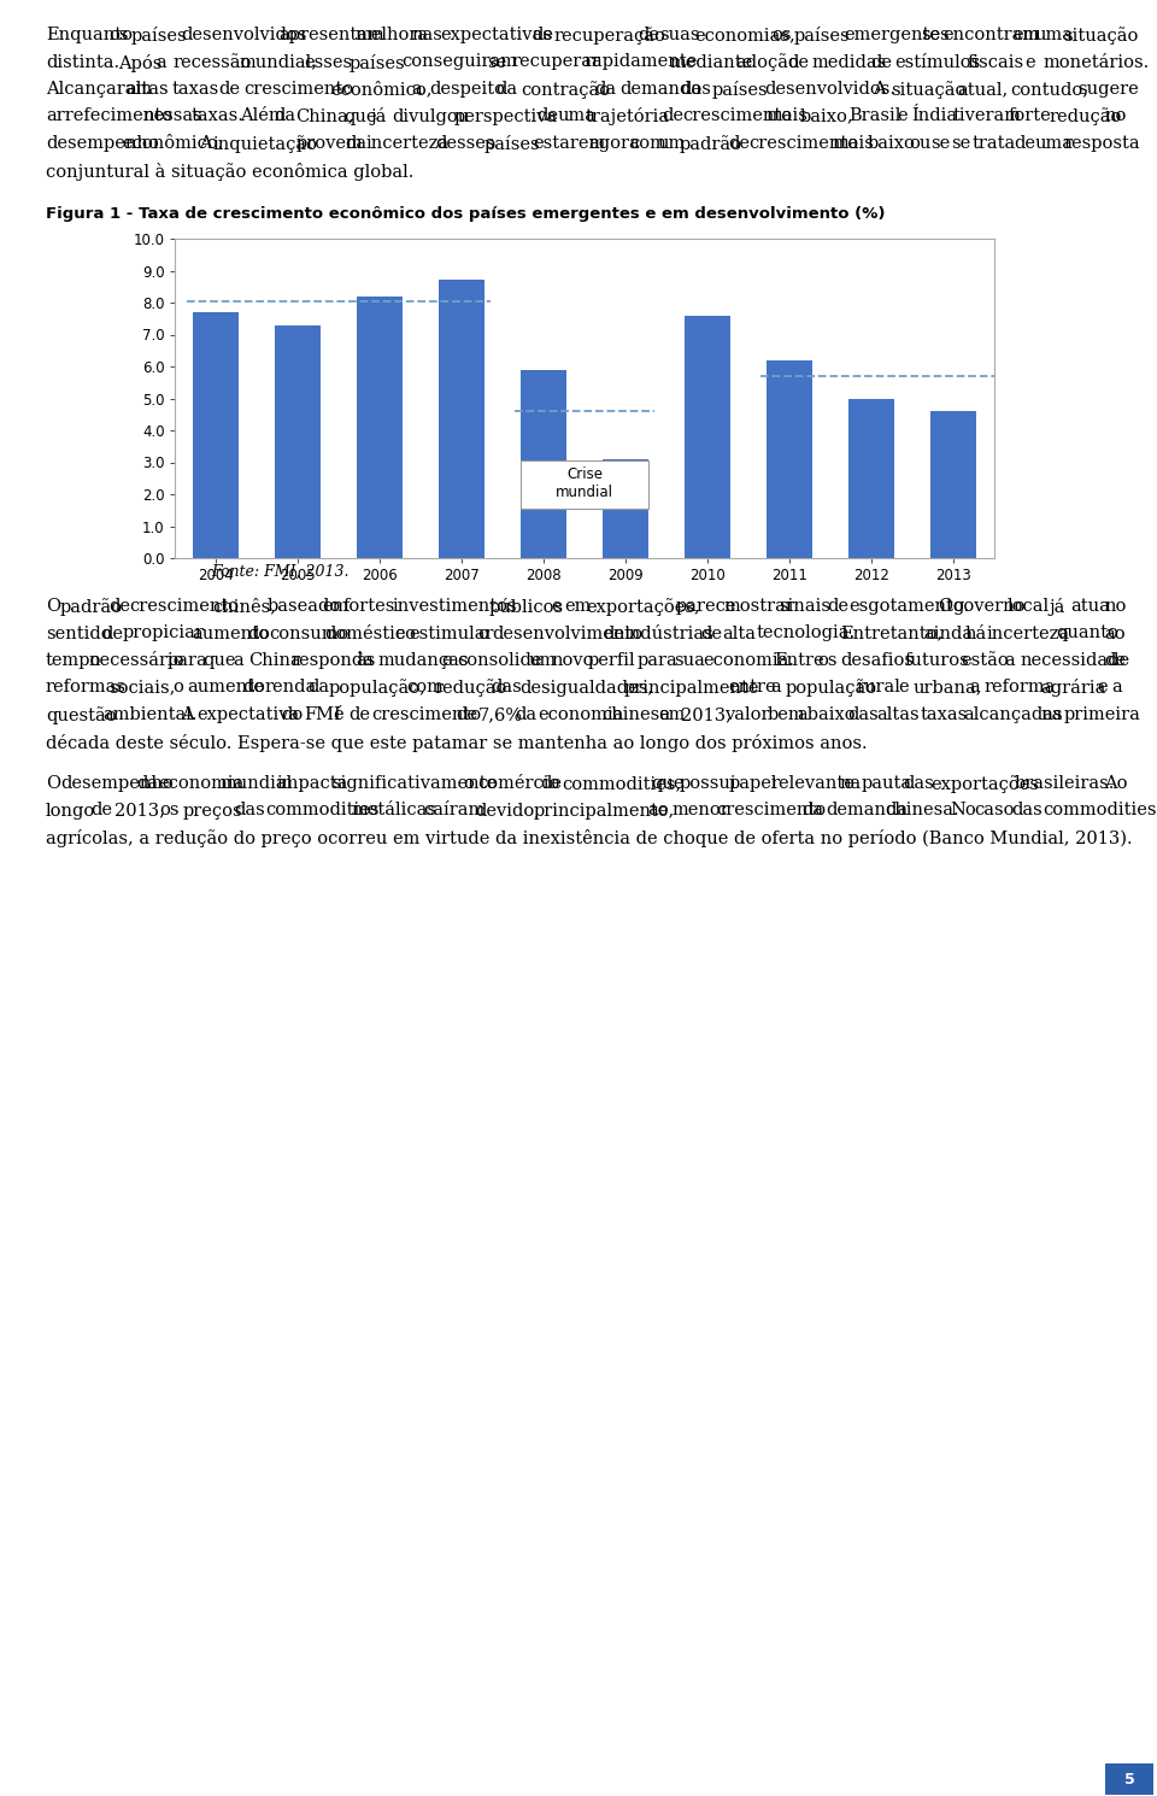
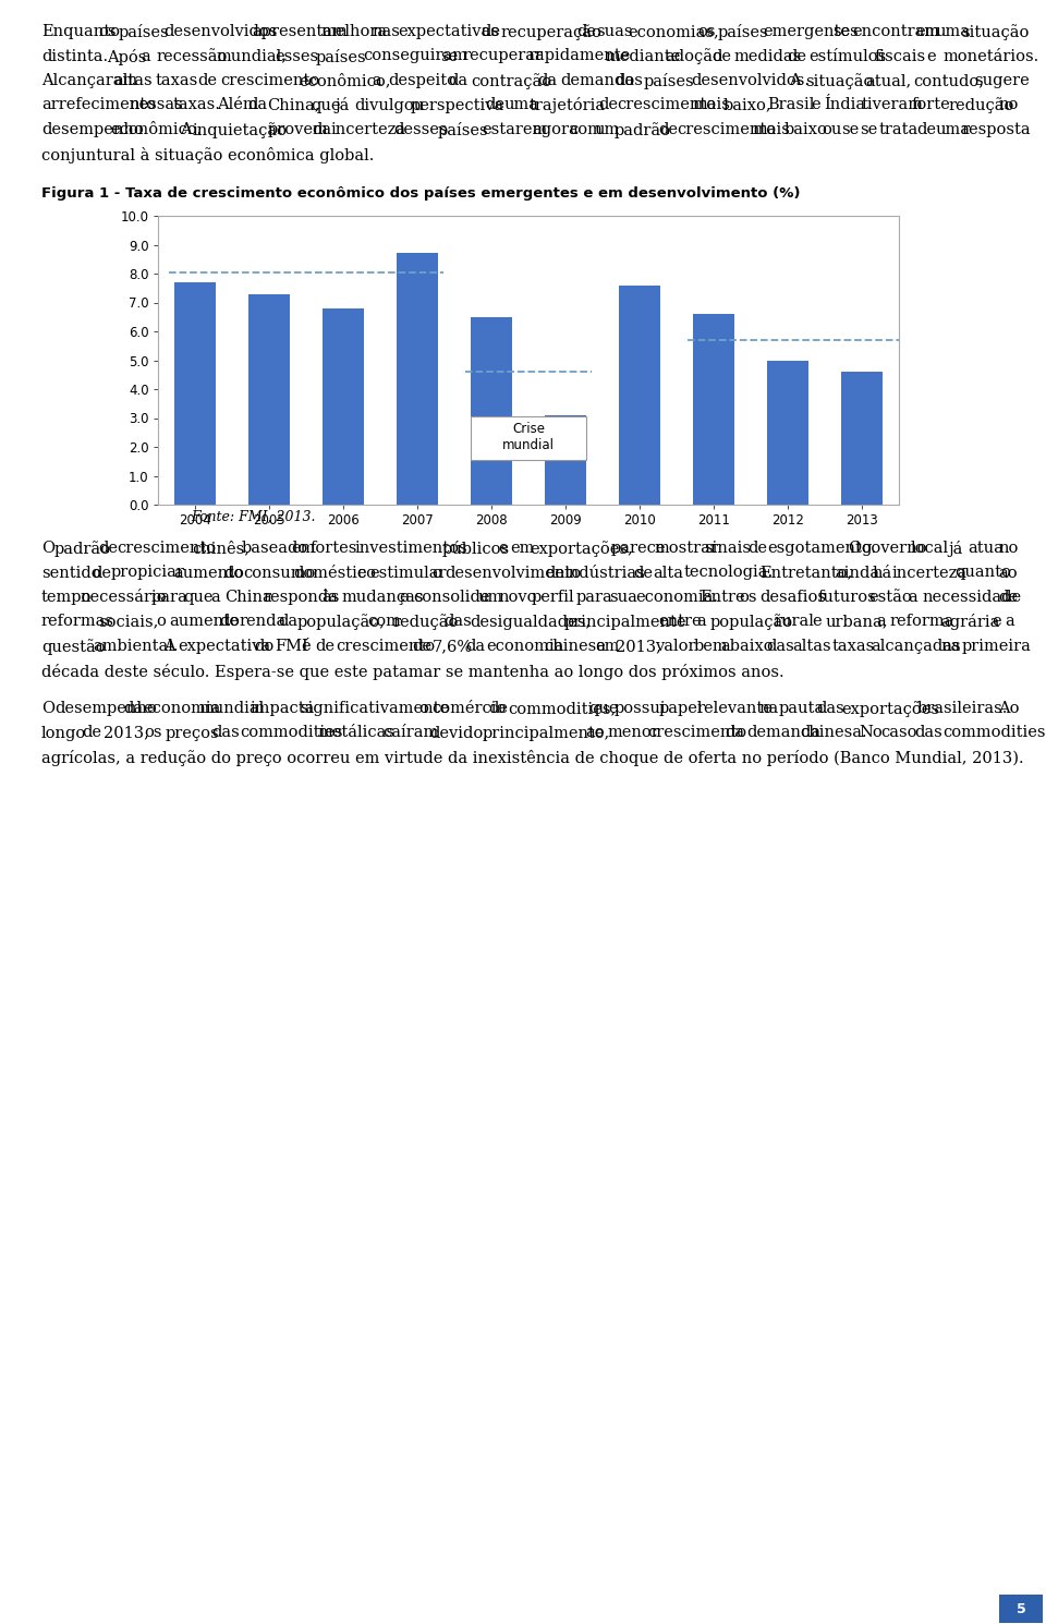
2006: 8.2 -> 6.8
2008: 5.9 -> 6.5
2011: 6.2 -> 6.6
